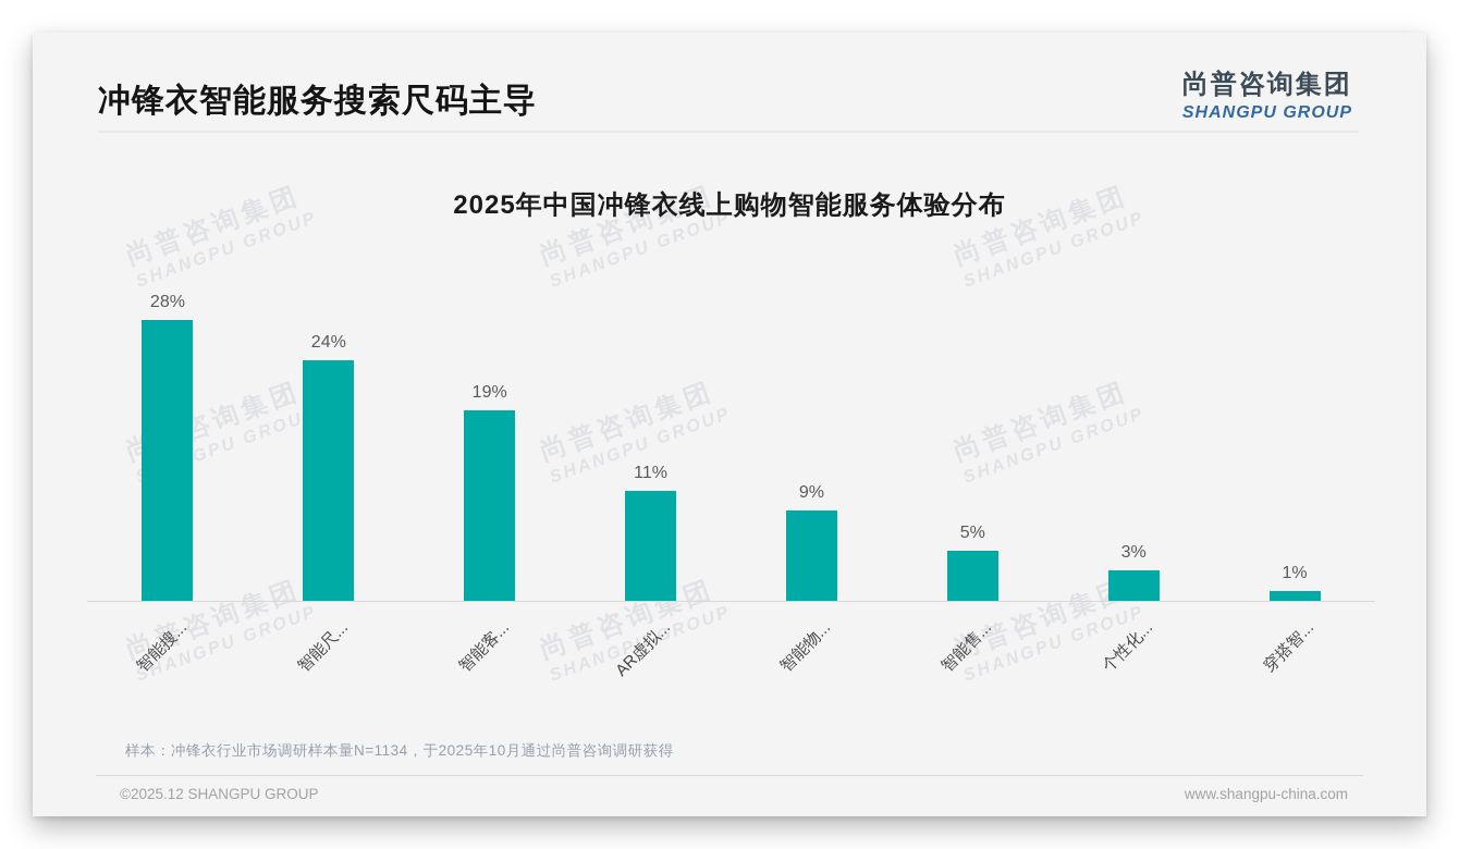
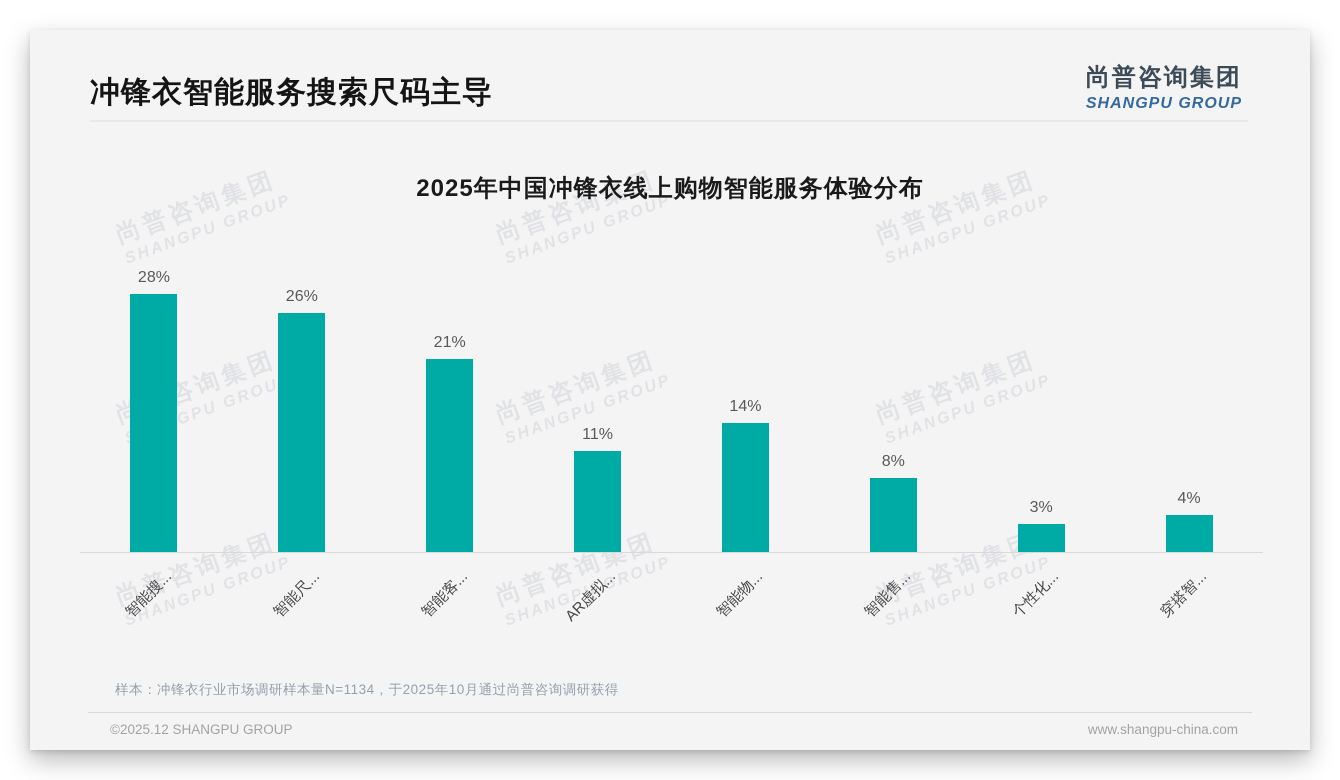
智能尺...: 24% -> 26%
智能客...: 19% -> 21%
智能物...: 9% -> 14%
智能售...: 5% -> 8%
穿搭智...: 1% -> 4%
